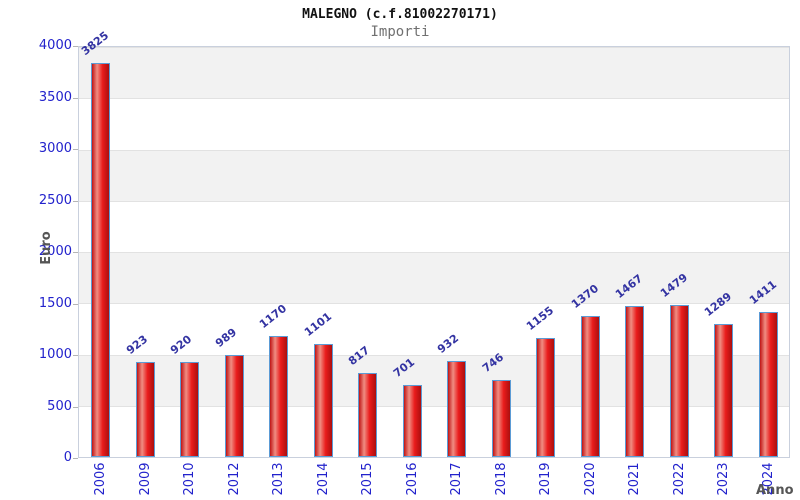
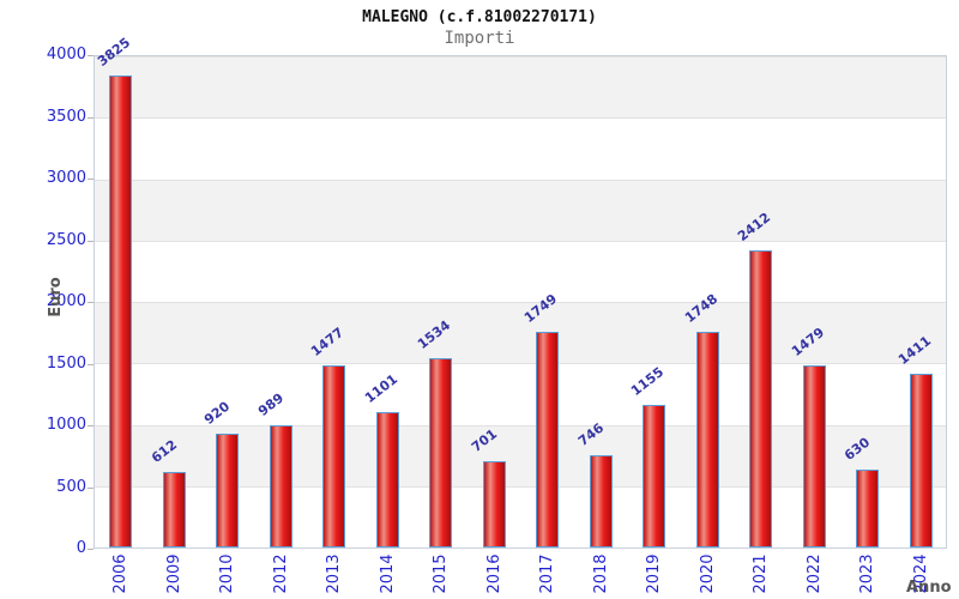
2009: 923 -> 612
2013: 1170 -> 1477
2015: 817 -> 1534
2017: 932 -> 1749
2020: 1370 -> 1748
2021: 1467 -> 2412
2023: 1289 -> 630
